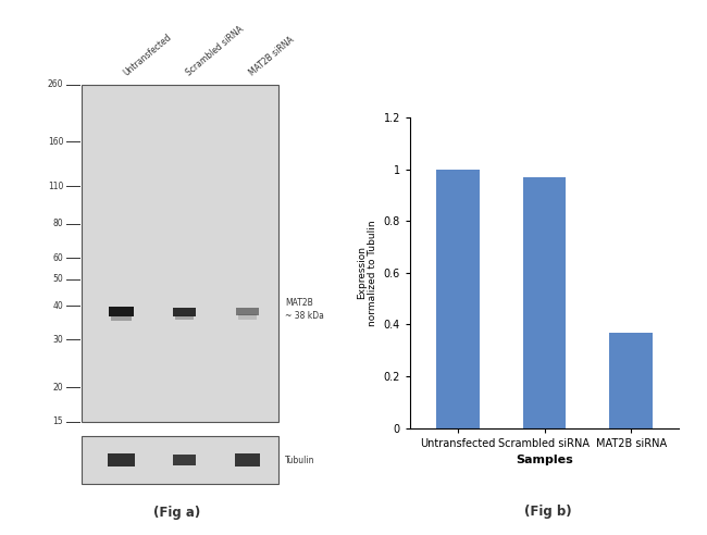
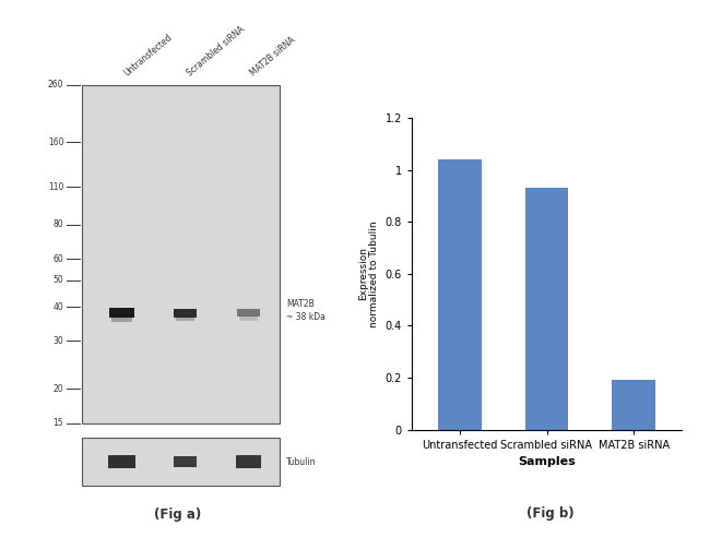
Untransfected: 1.00 -> 1.04
Scrambled siRNA: 0.97 -> 0.93
MAT2B siRNA: 0.37 -> 0.19
